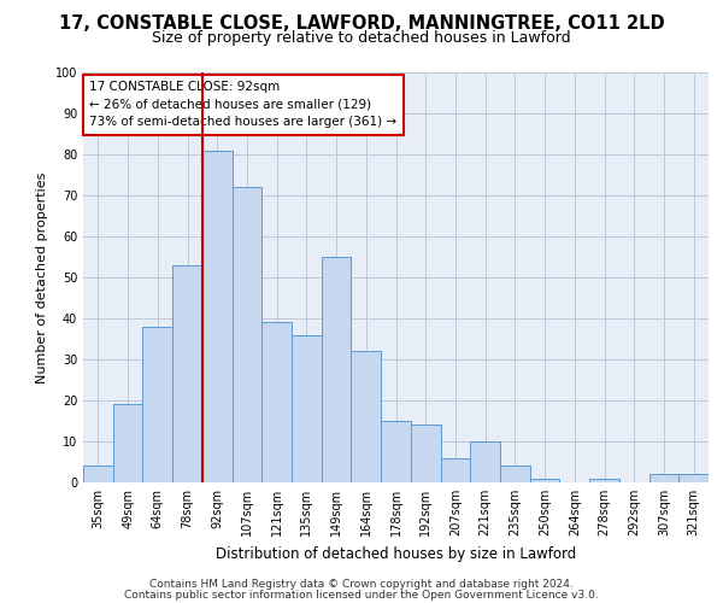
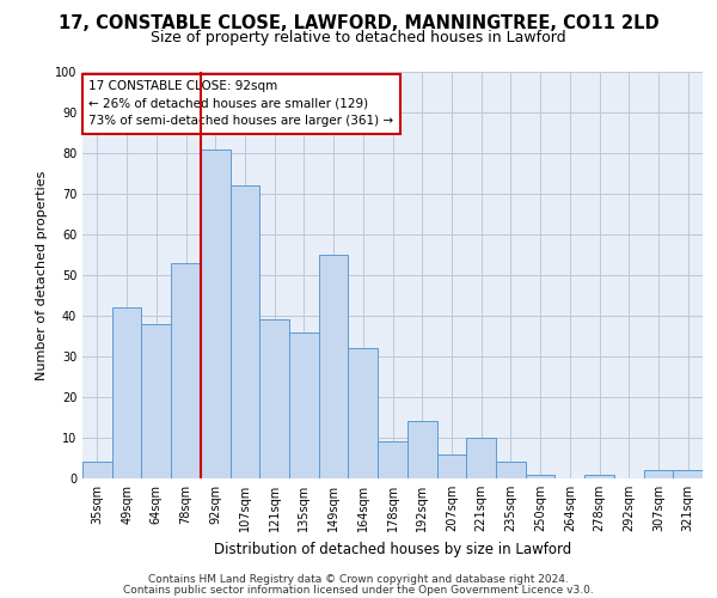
49sqm: 19 -> 42
178sqm: 15 -> 9
